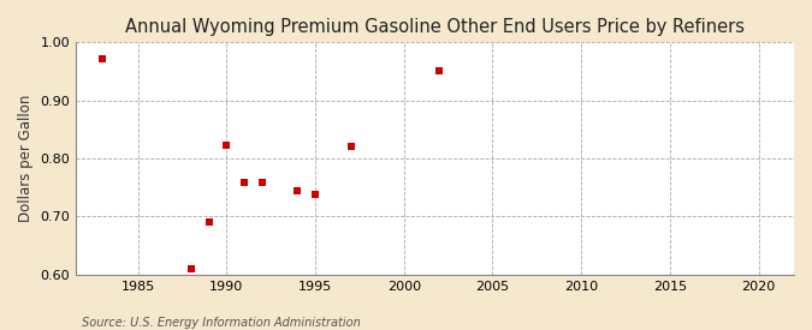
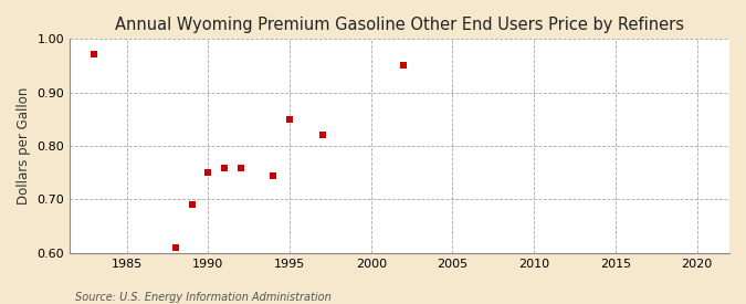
1990: 0.822 -> 0.750
1995: 0.737 -> 0.850
